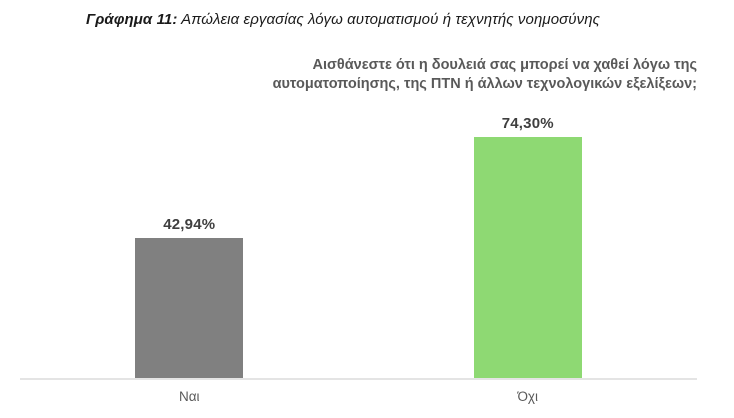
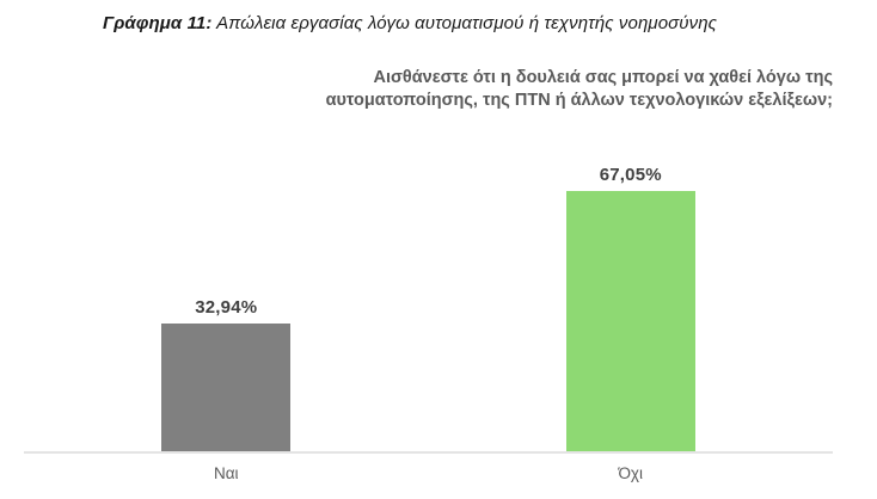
Ναι: 42,94% -> 32,94%
Όχι: 74,30% -> 67,05%
